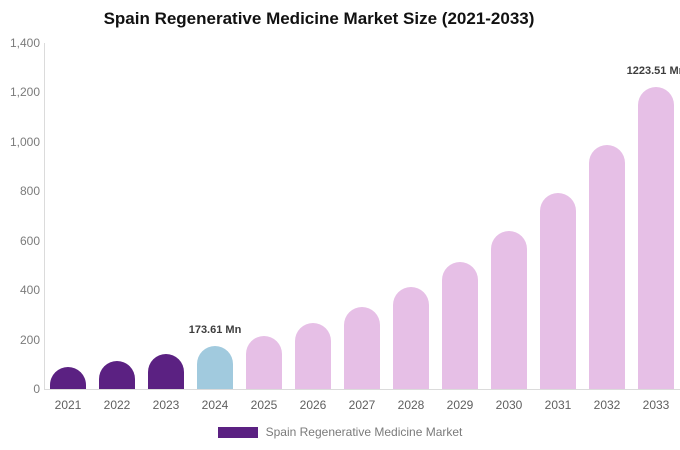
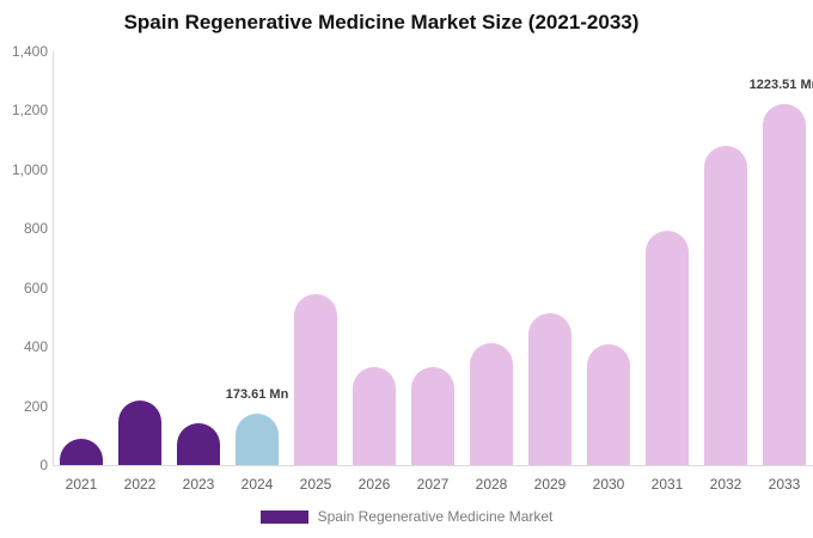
2022: 110 -> 220
2025: 220 -> 580
2026: 270 -> 330
2030: 640 -> 410
2032: 990 -> 1080
